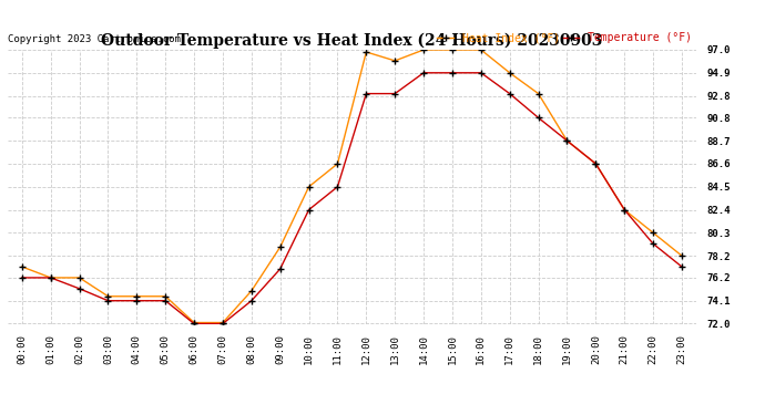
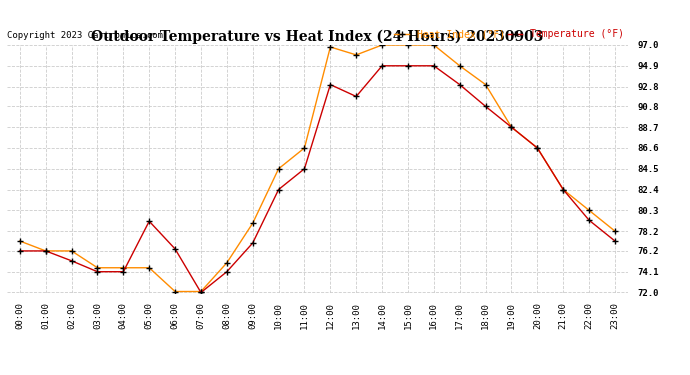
Temperature (°F)/05:00: 74.1 -> 79.2
Temperature (°F)/06:00: 72.0 -> 76.4
Temperature (°F)/13:00: 93.0 -> 91.8
